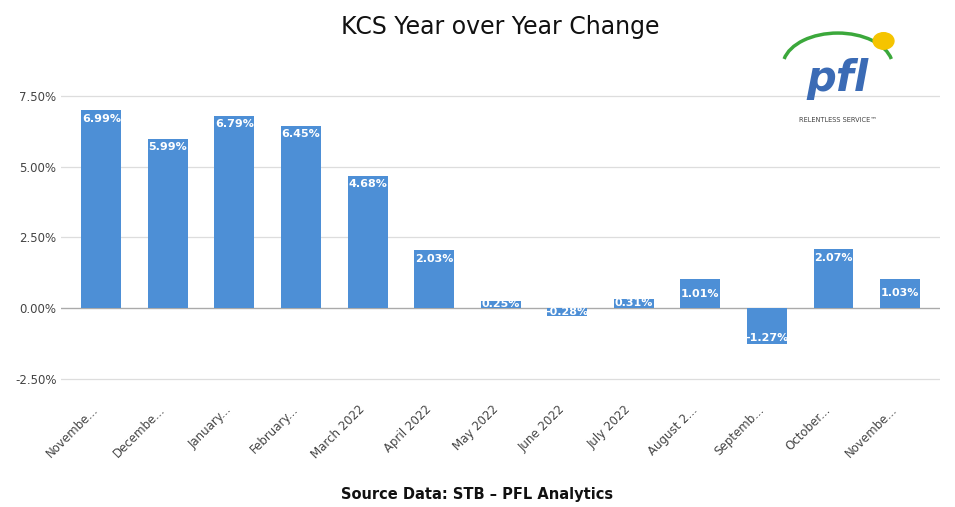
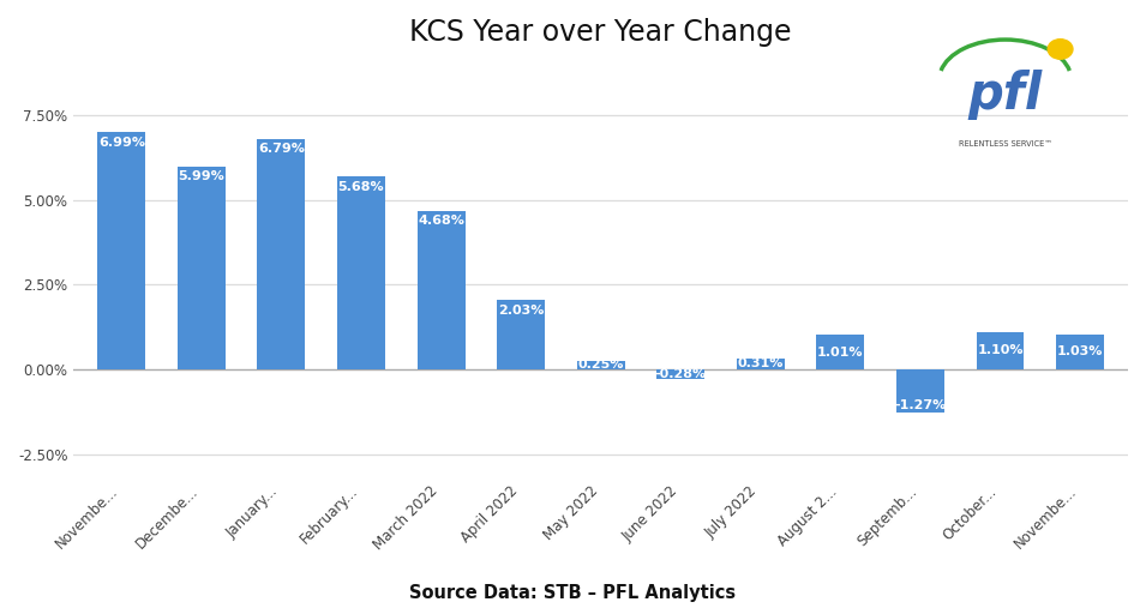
February...: 6.45% -> 5.68%
October...: 2.07% -> 1.10%
